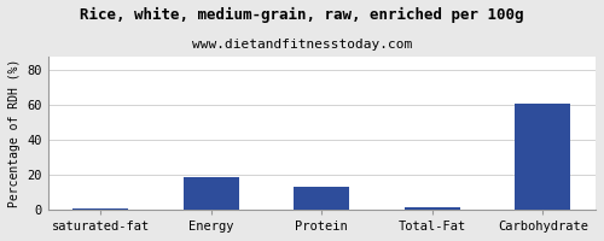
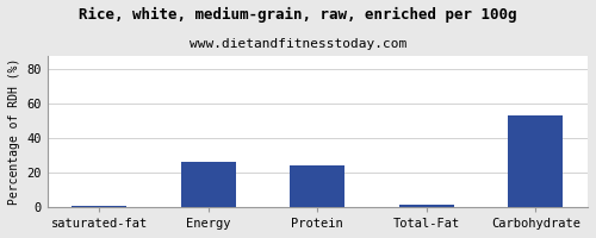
Energy: 18 -> 26
Protein: 13 -> 24
Carbohydrate: 61 -> 53
